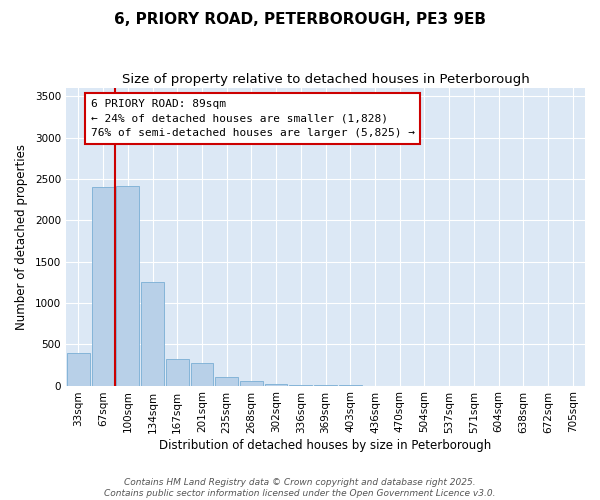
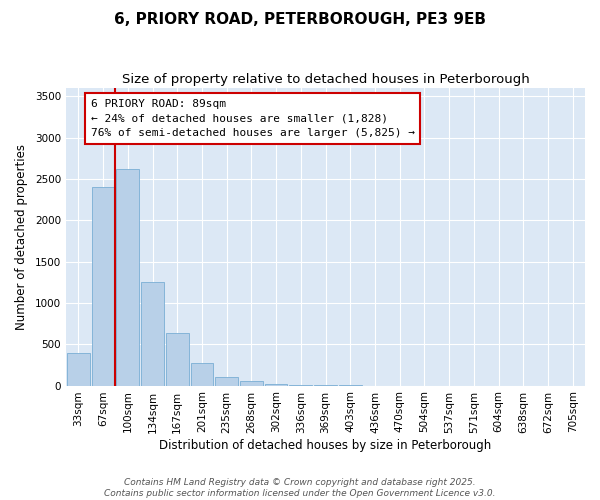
100sqm: 2420 -> 2620
167sqm: 320 -> 640
